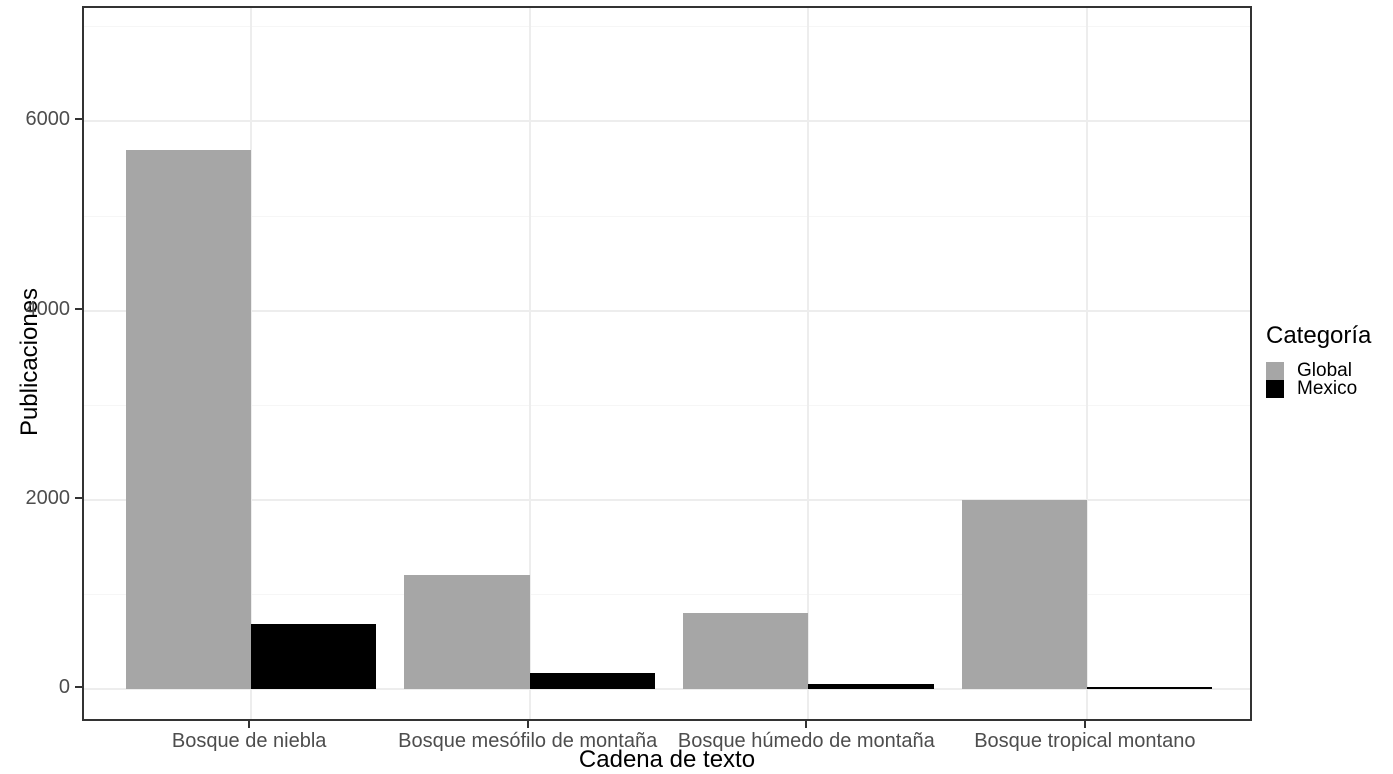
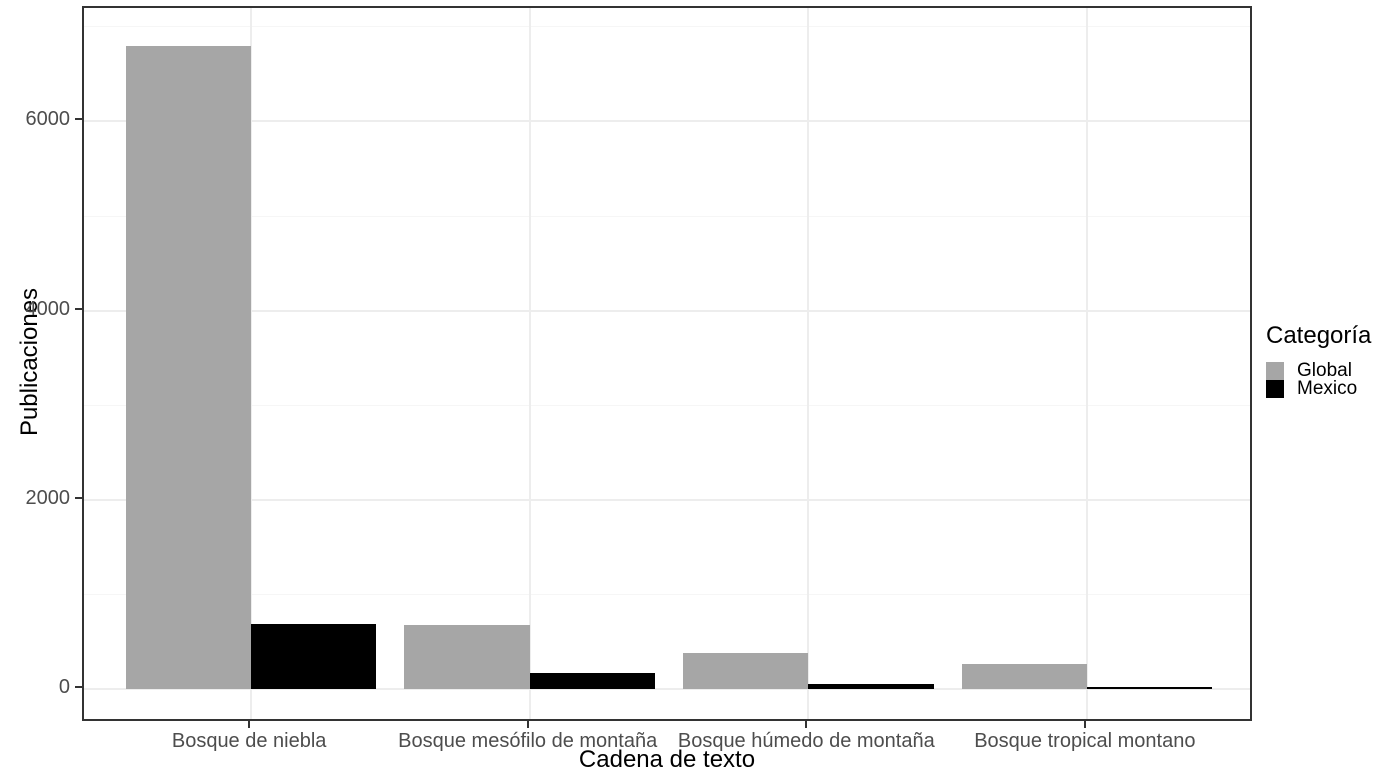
Global/Bosque de niebla: 5700 -> 6800
Global/Bosque mesófilo de montaña: 1200 -> 700
Global/Bosque húmedo de montaña: 800 -> 400
Global/Bosque tropical montano: 2000 -> 300
